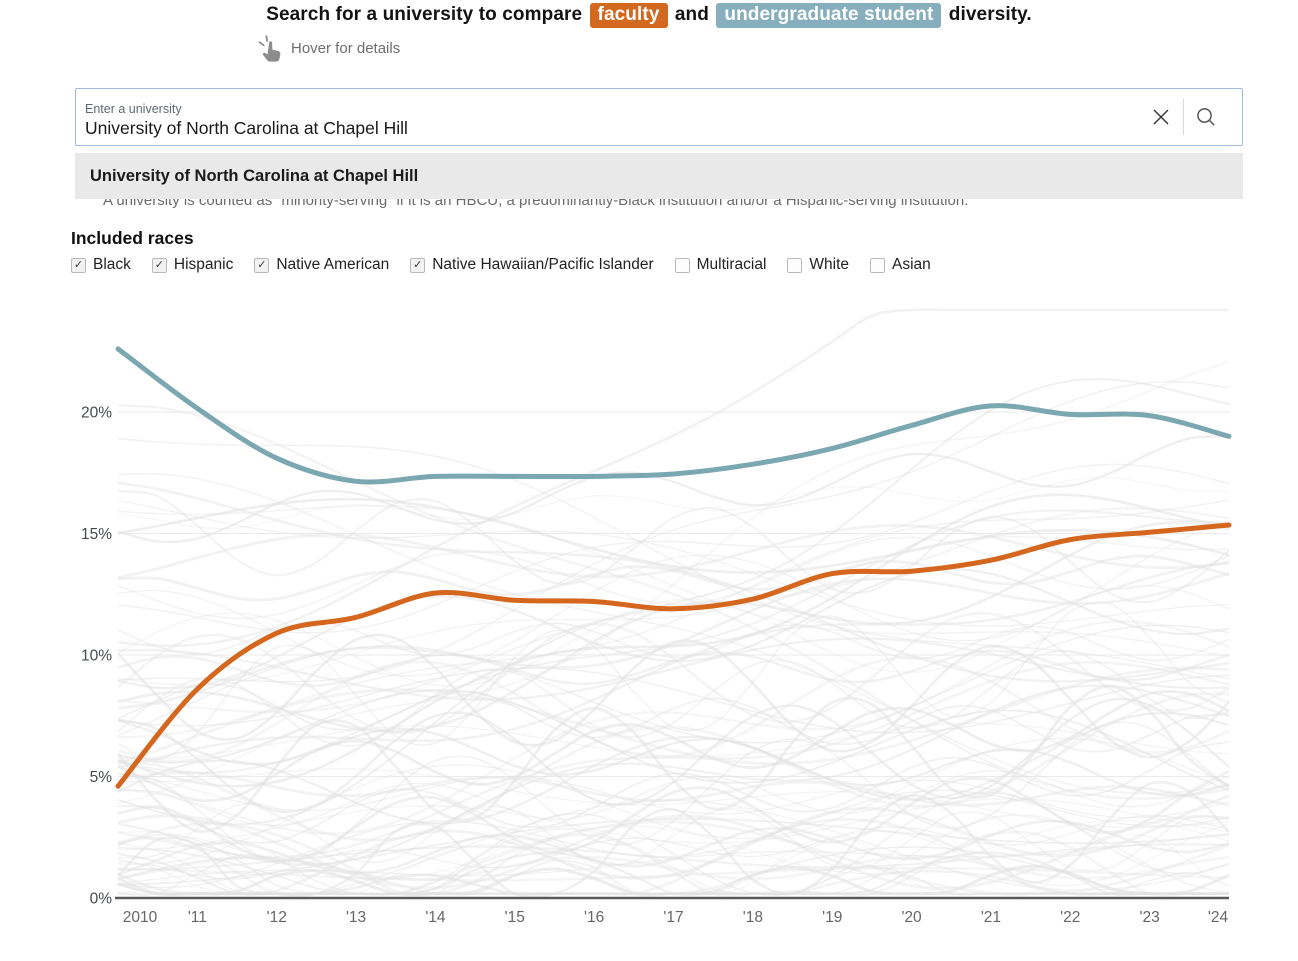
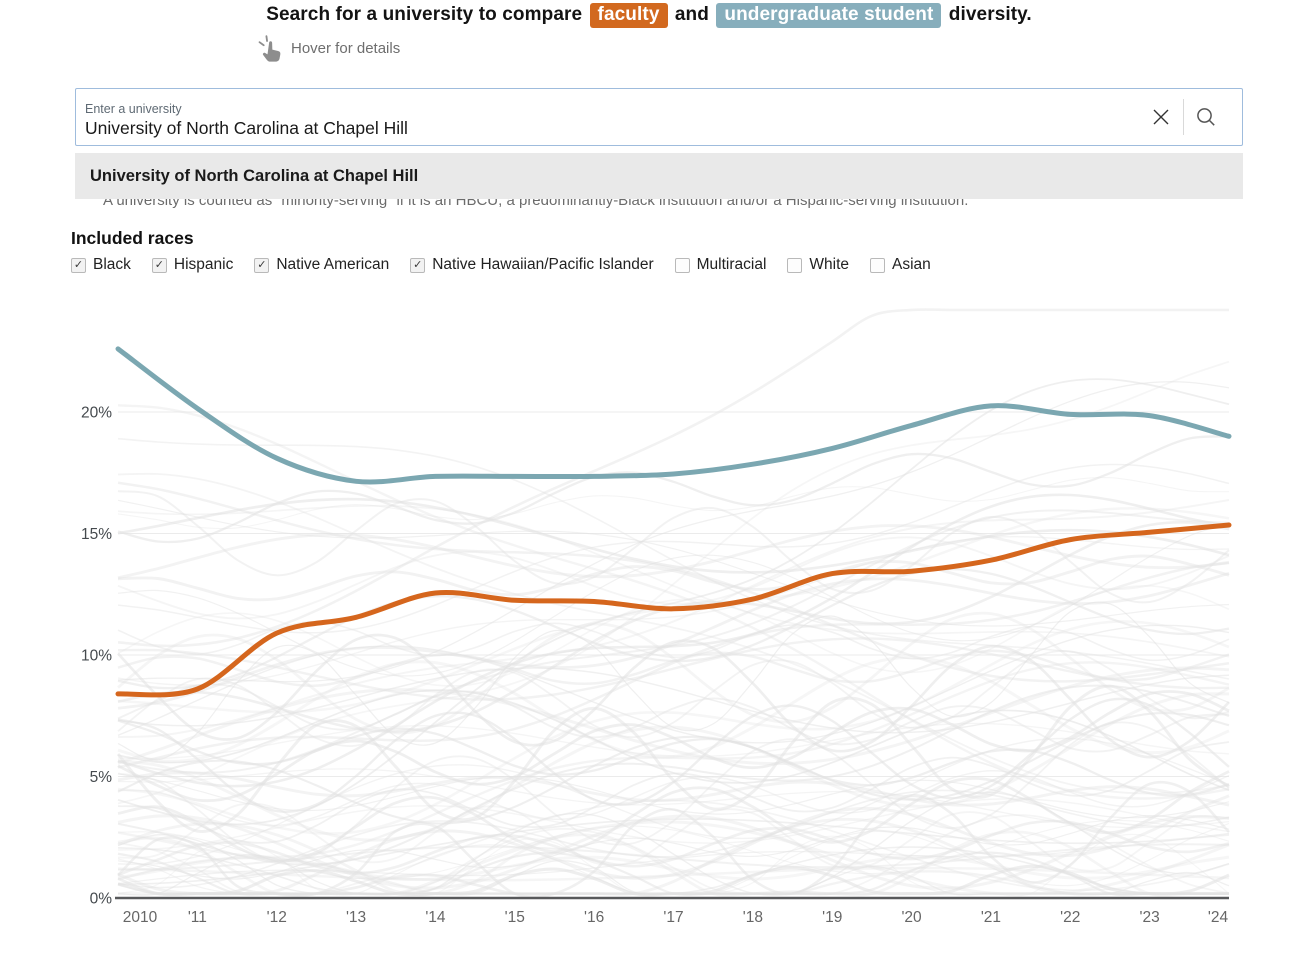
faculty/2010: 4.6% -> 8.4%
